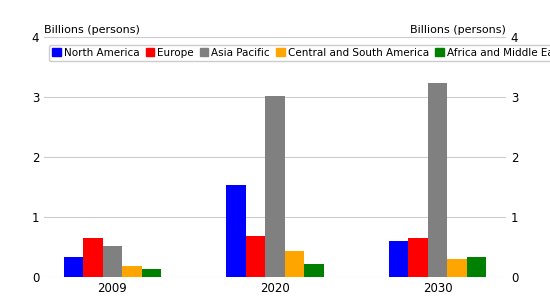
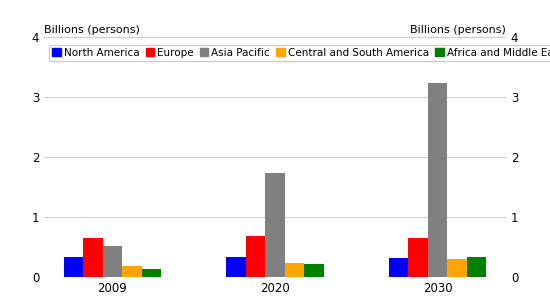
North America/2020: 1.54 -> 0.34
Asia Pacific/2020: 3.02 -> 1.74
Central and South America/2020: 0.44 -> 0.24
North America/2030: 0.60 -> 0.32
